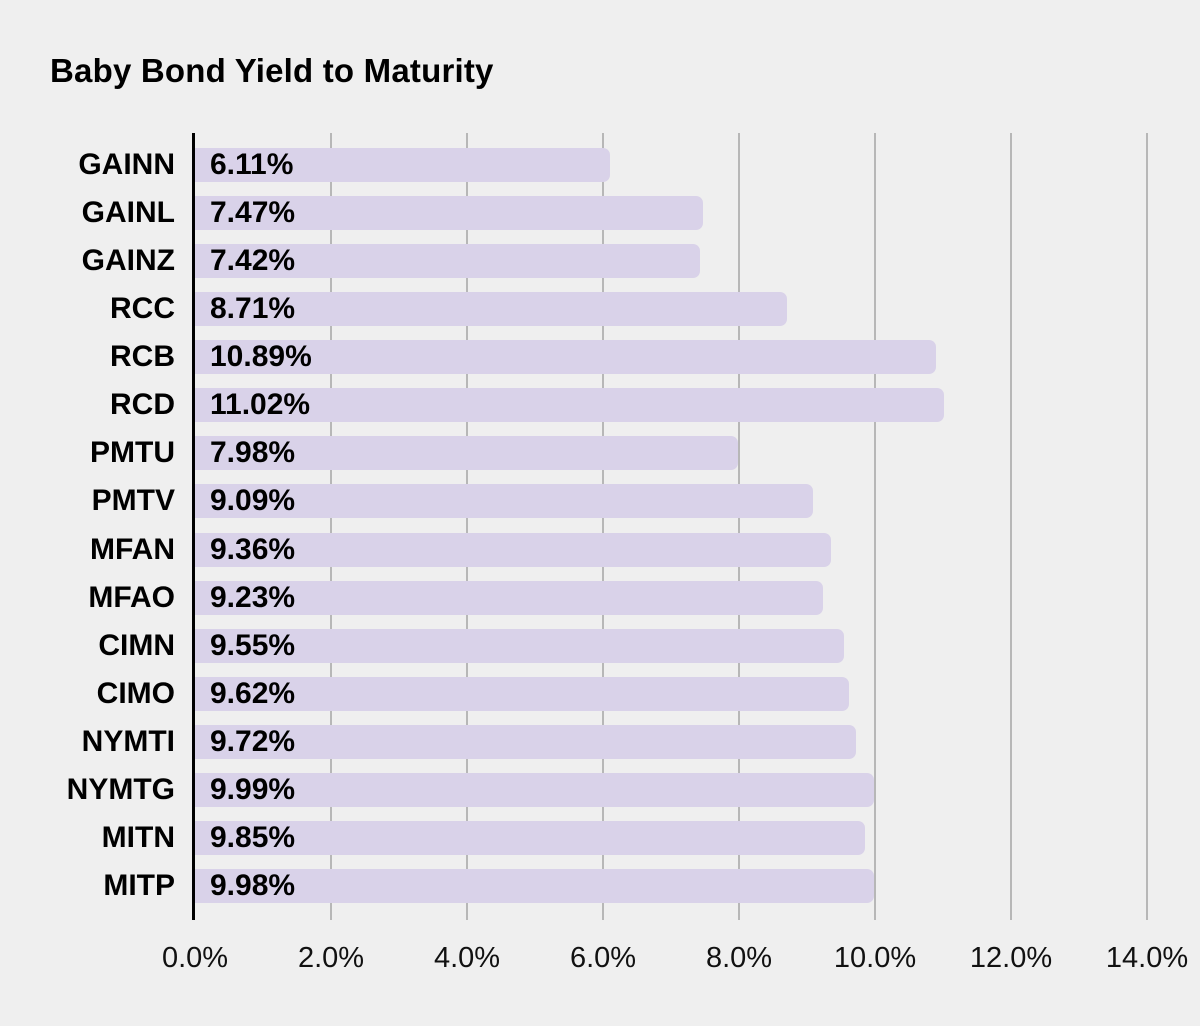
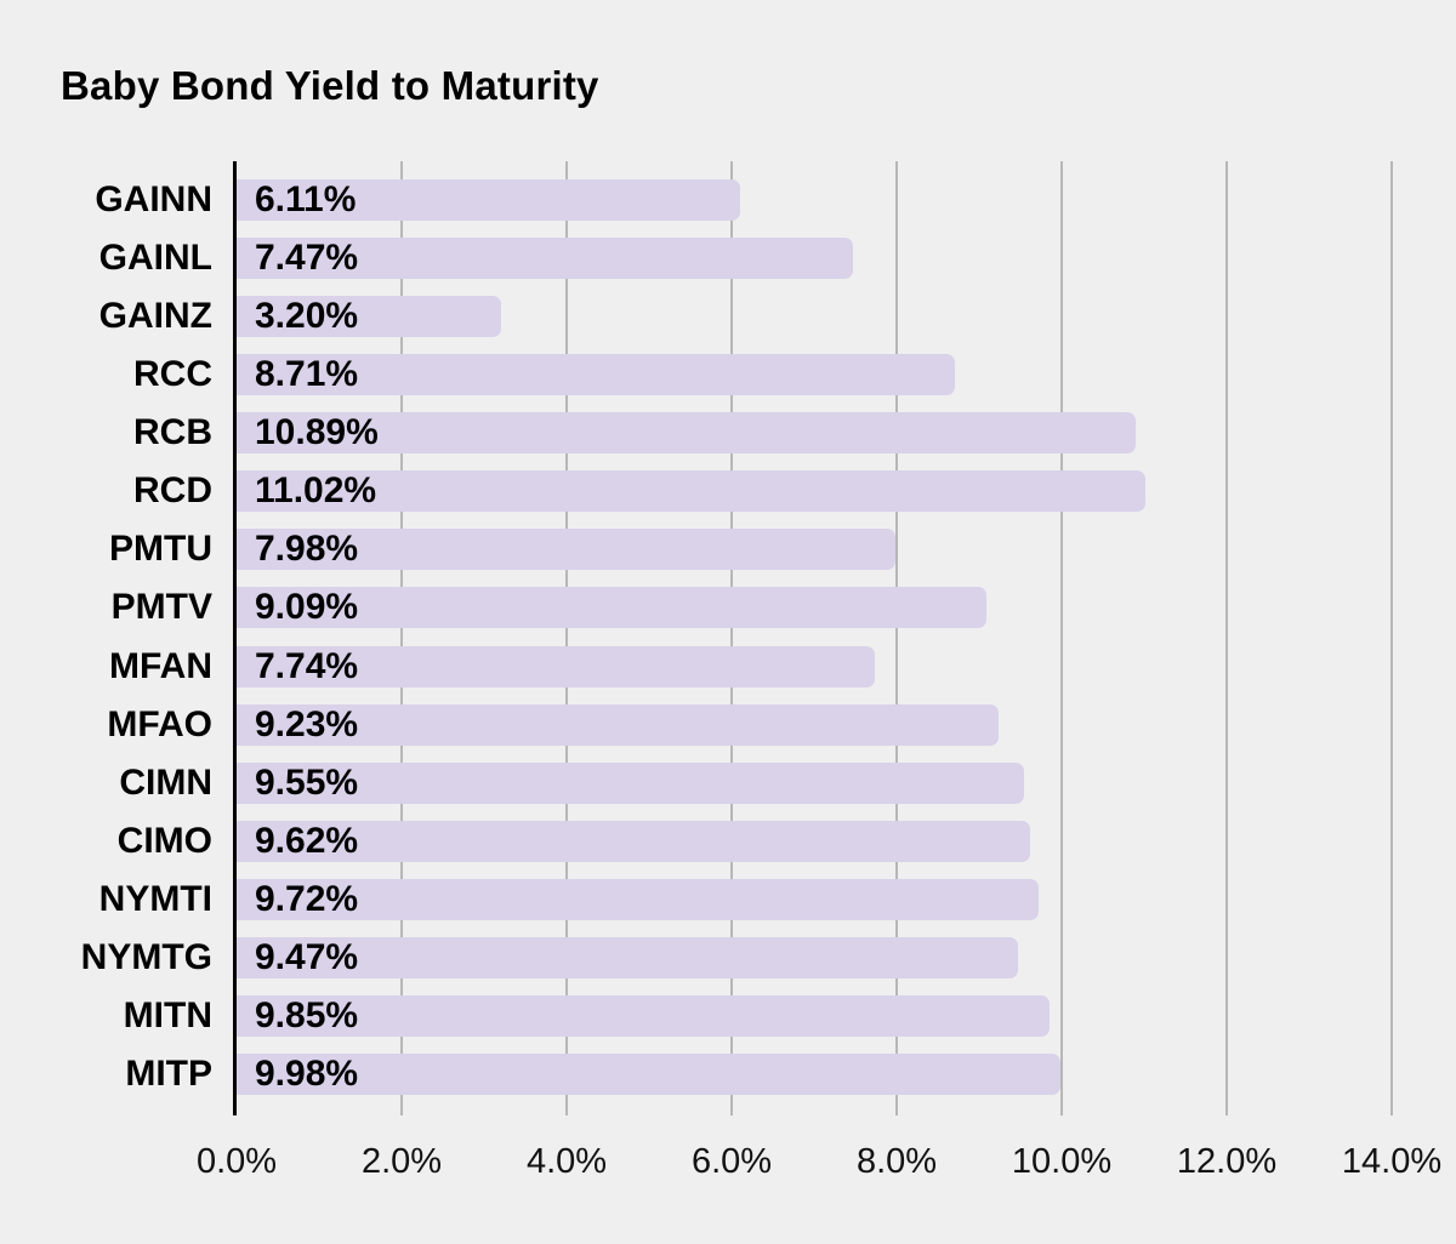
GAINZ: 7.42% -> 3.20%
MFAN: 9.36% -> 7.74%
NYMTG: 9.99% -> 9.47%
